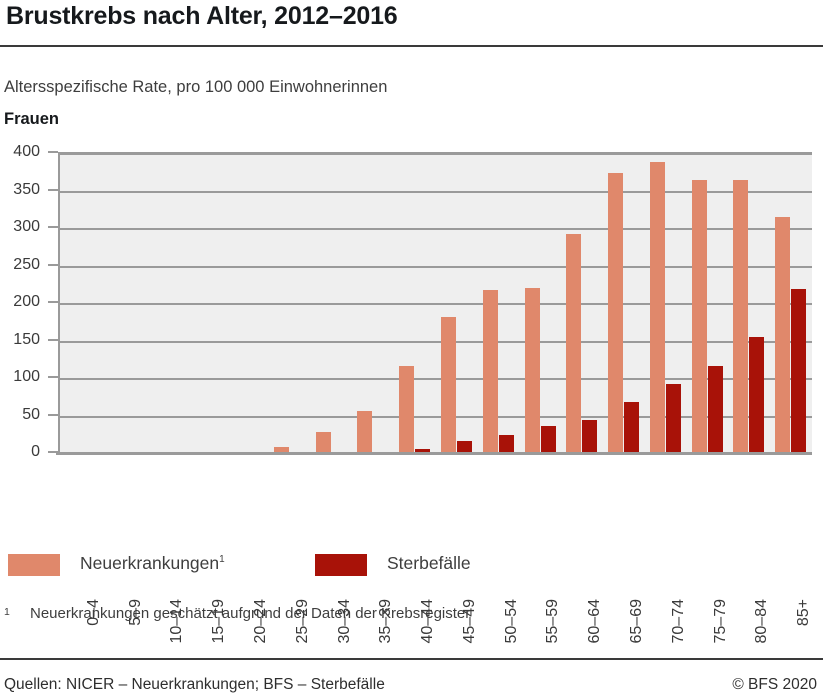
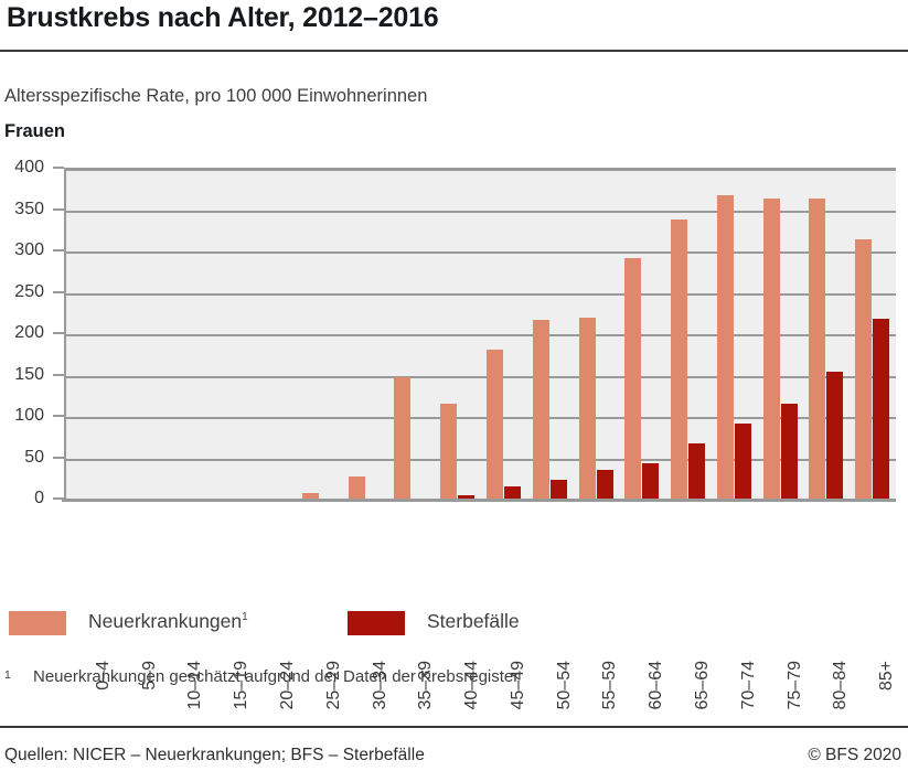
Neuerkrankungen/35–39: 60 -> 150
Neuerkrankungen/65–69: 380 -> 340
Neuerkrankungen/70–74: 390 -> 370
